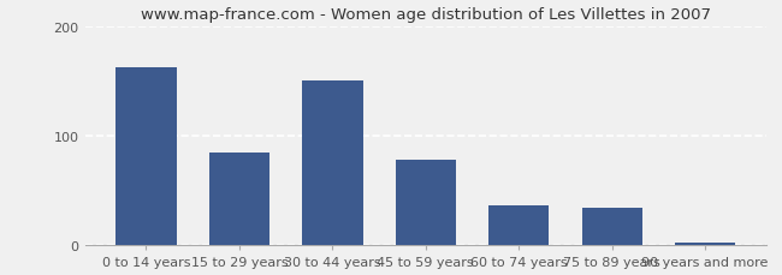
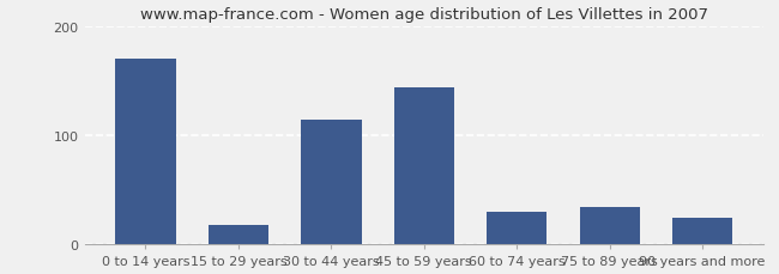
0 to 14 years: 162 -> 170
15 to 29 years: 85 -> 18
30 to 44 years: 150 -> 114
45 to 59 years: 78 -> 144
60 to 74 years: 37 -> 30
90 years and more: 3 -> 24
